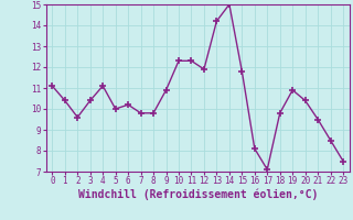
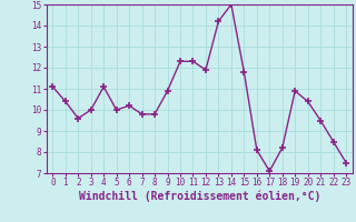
3: 10.4 -> 10.0
18: 9.8 -> 8.2
